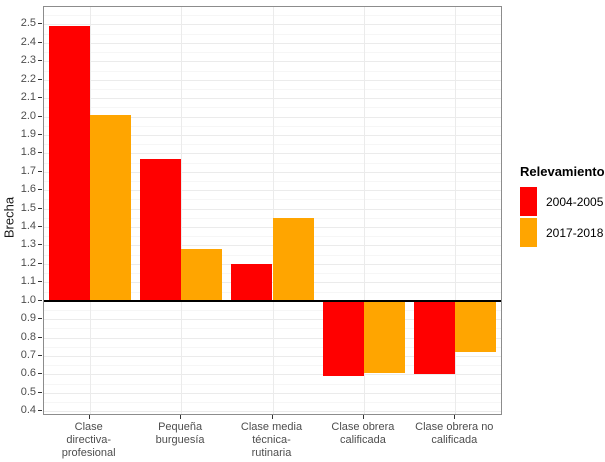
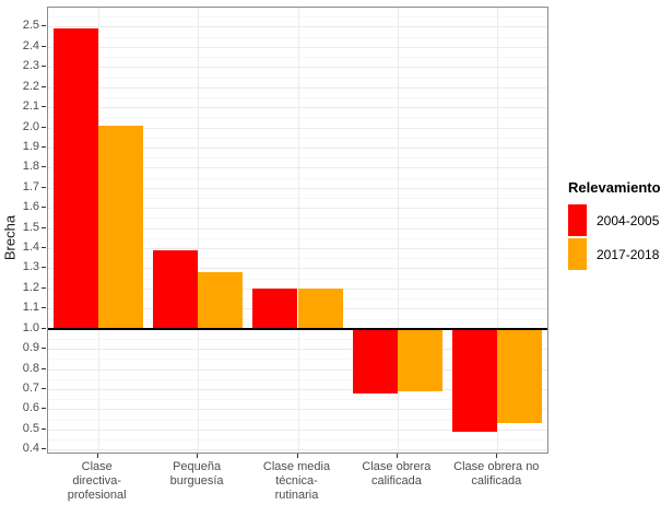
2004-2005/Pequeña burguesía: 1.77 -> 1.39
2017-2018/Clase media técnica- rutinaria: 1.45 -> 1.20
2004-2005/Clase obrera calificada: 0.59 -> 0.68
2017-2018/Clase obrera calificada: 0.61 -> 0.69
2004-2005/Clase obrera no calificada: 0.60 -> 0.49
2017-2018/Clase obrera no calificada: 0.72 -> 0.53
